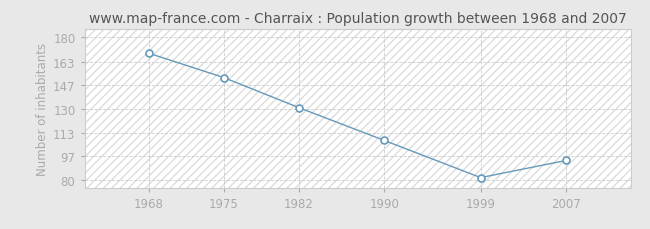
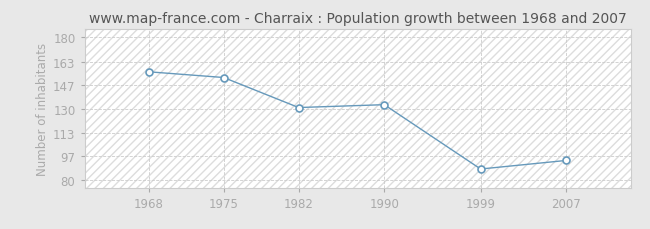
1968: 169 -> 156
1990: 108 -> 133
1999: 82 -> 88
